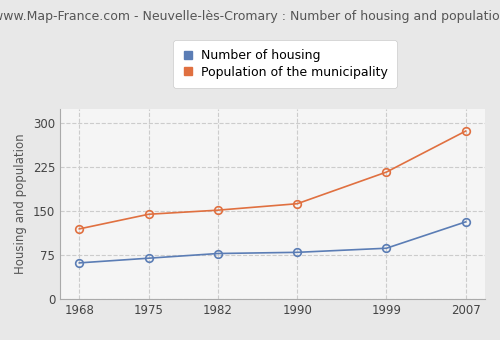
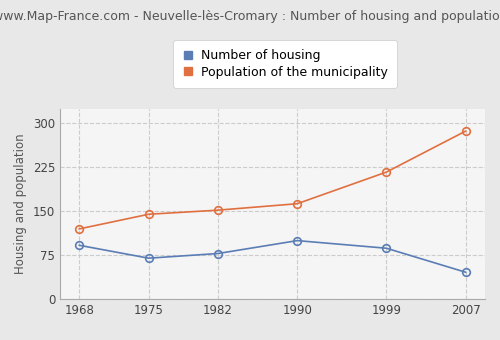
Number of housing/1968: 62 -> 92
Number of housing/1990: 80 -> 100
Number of housing/2007: 132 -> 46
